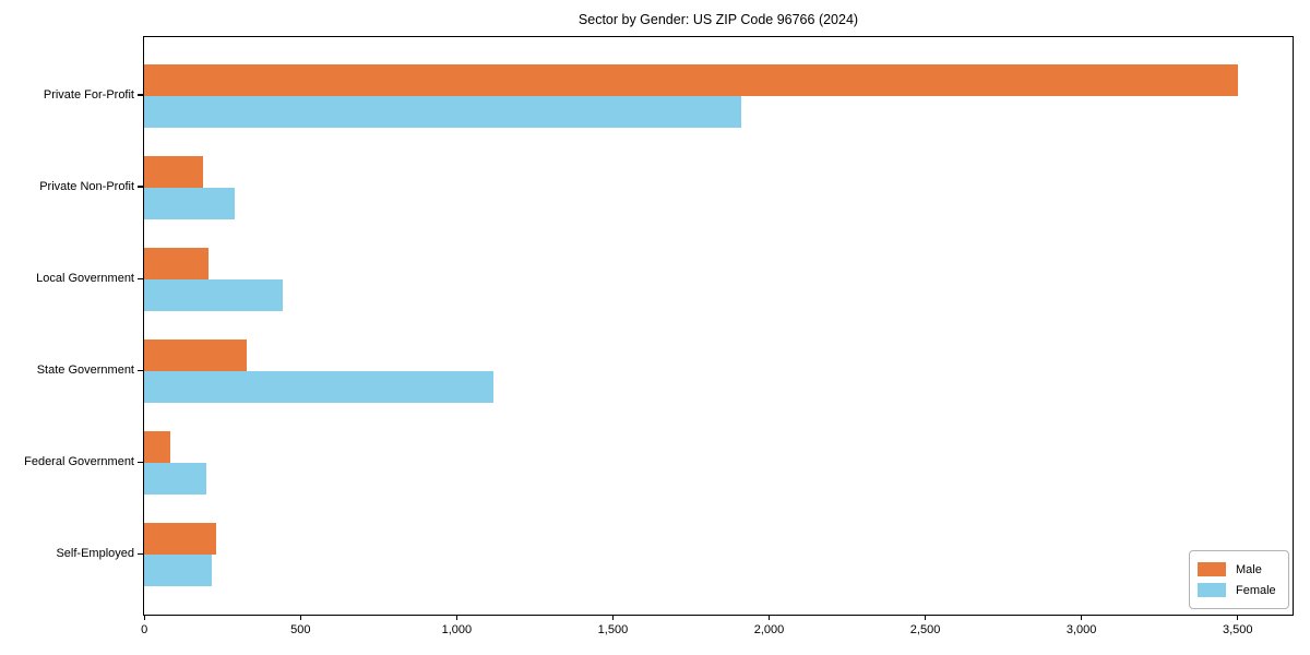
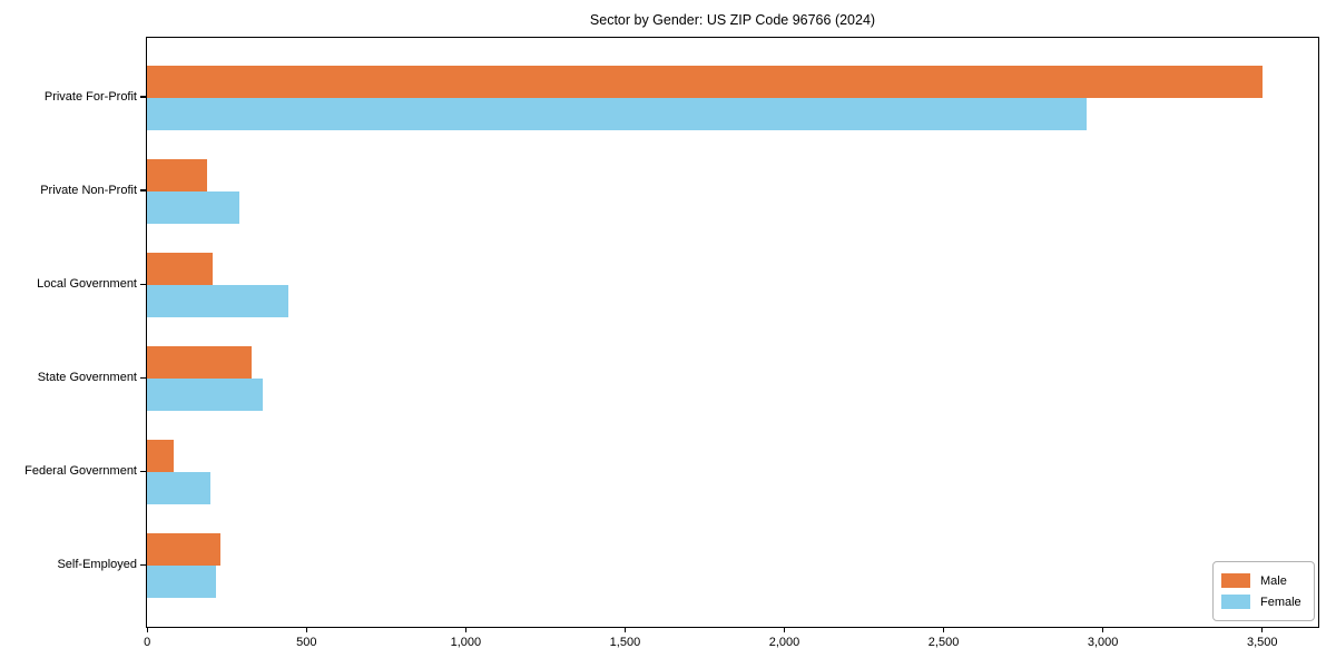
Female/Private For-Profit: 1910 -> 2950
Female/State Government: 1120 -> 360
